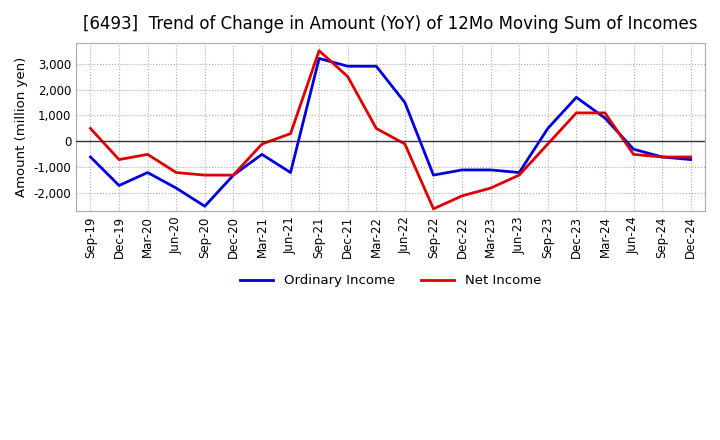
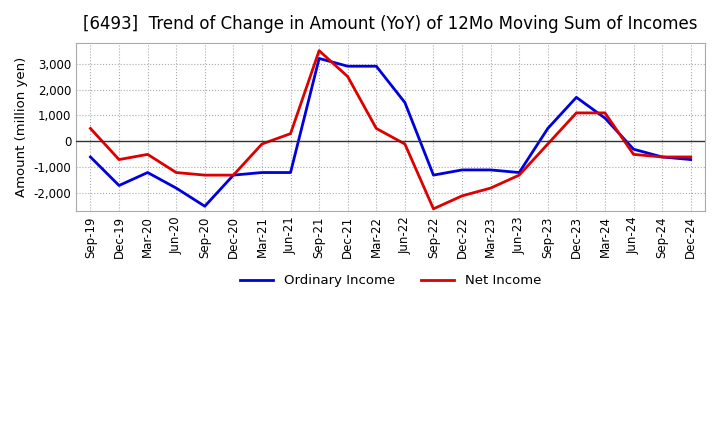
Ordinary Income/Mar-21: -500 -> -1,200
